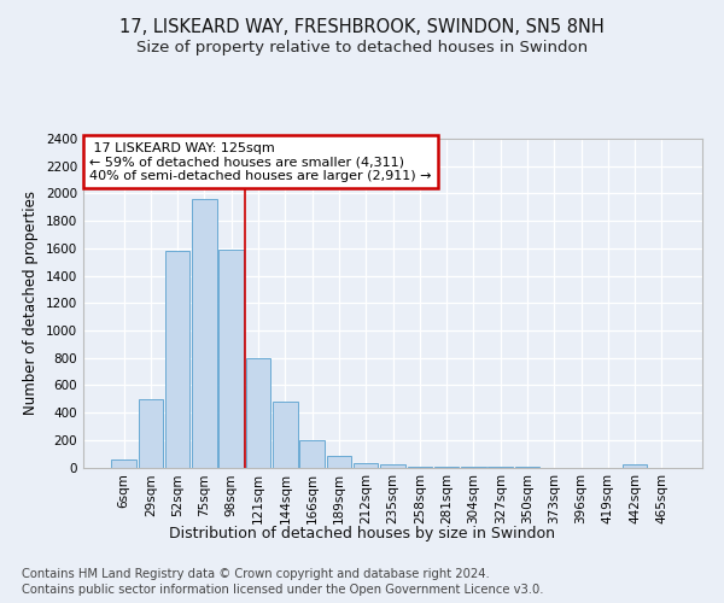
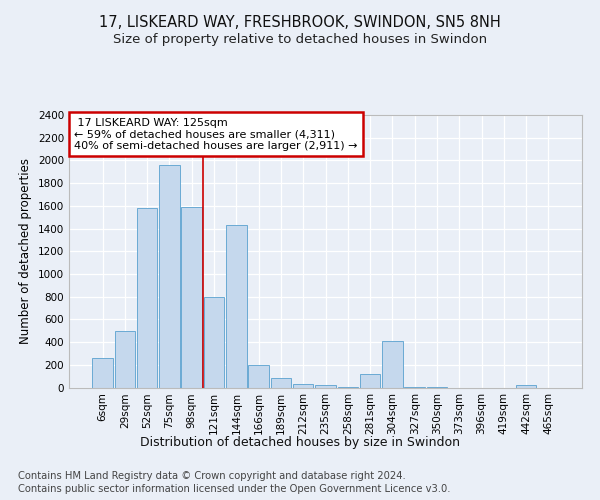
6sqm: 60 -> 260
144sqm: 480 -> 1430
281sqm: 0 -> 120
304sqm: 0 -> 410
